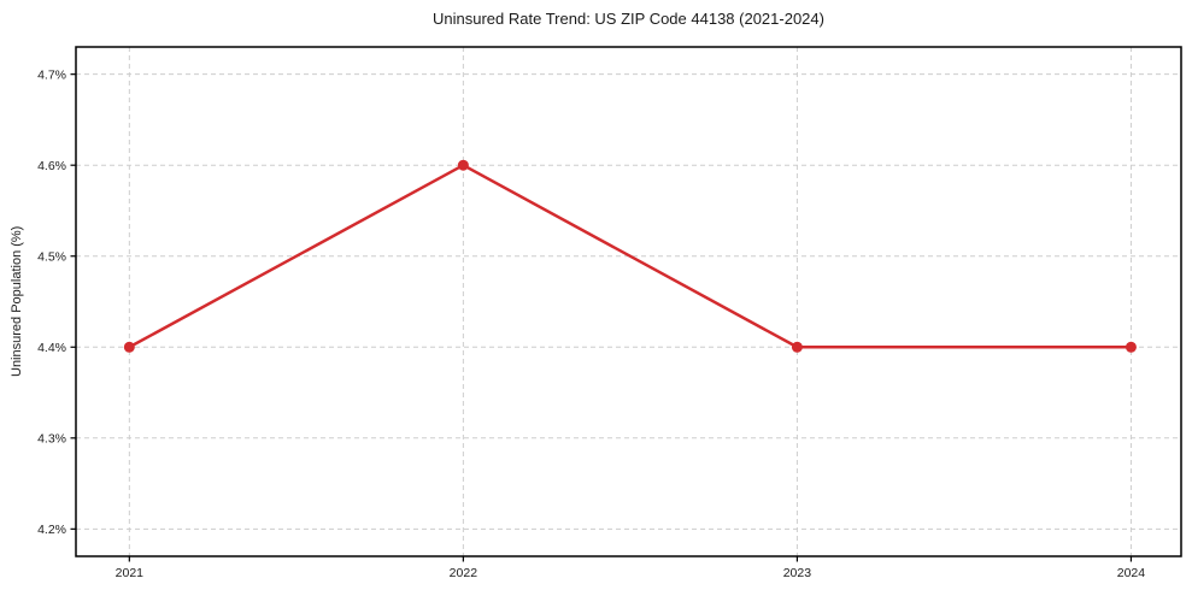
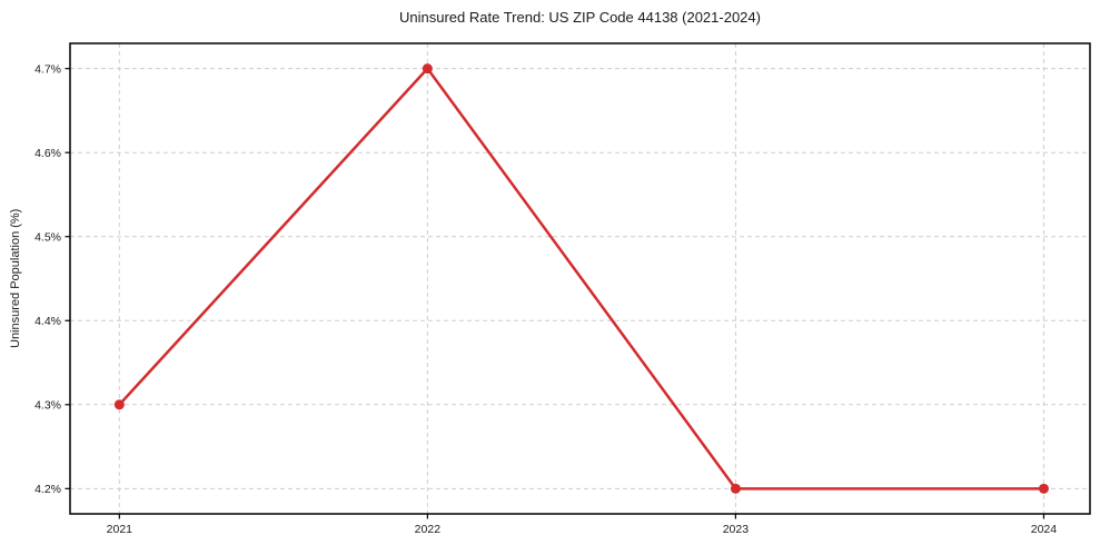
2021: 4.4% -> 4.3%
2022: 4.6% -> 4.7%
2023: 4.4% -> 4.2%
2024: 4.4% -> 4.2%
